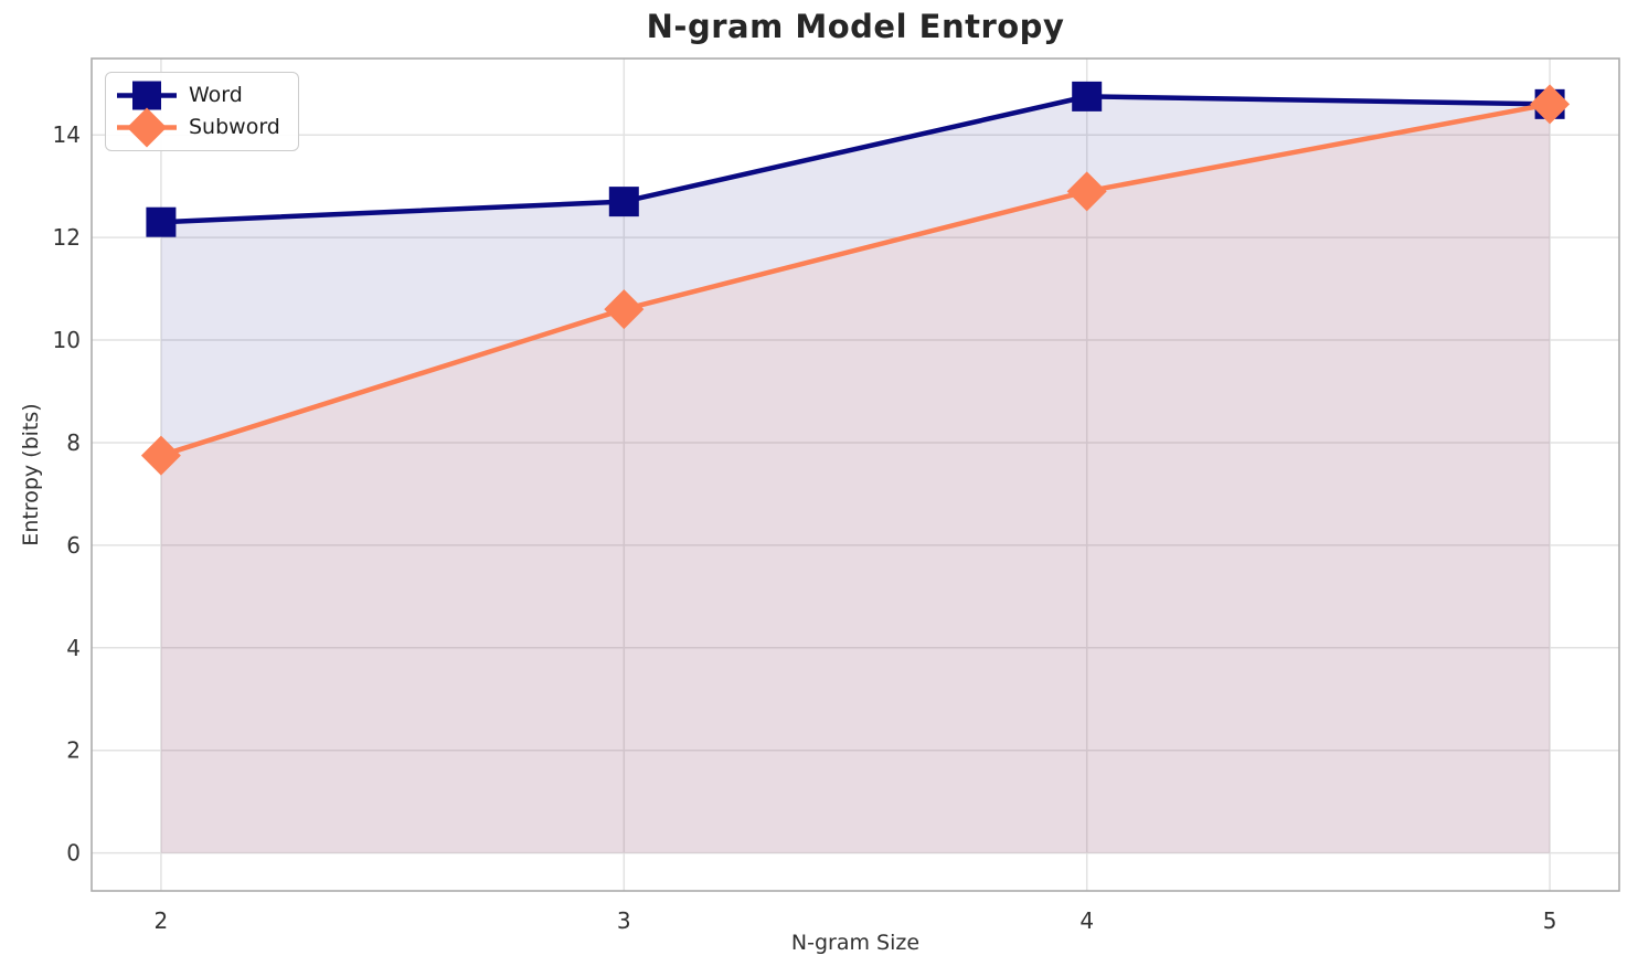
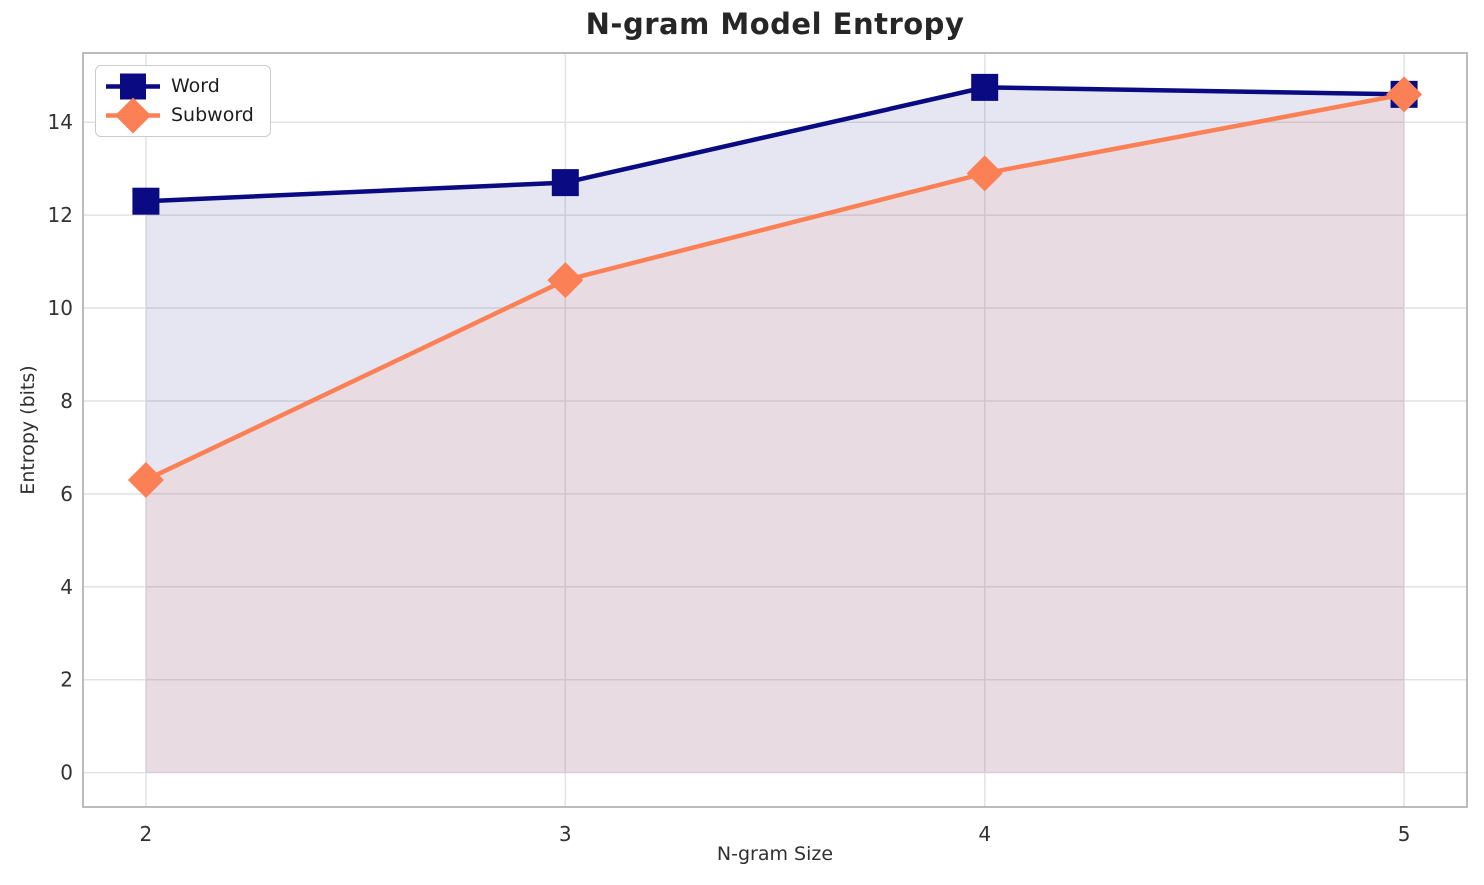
Subword/2: 7.8 -> 6.3
